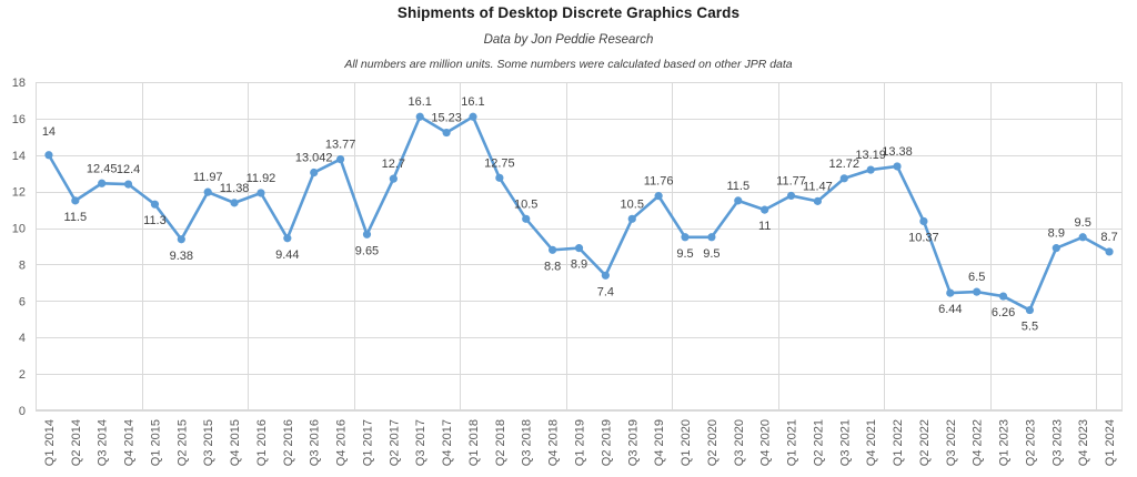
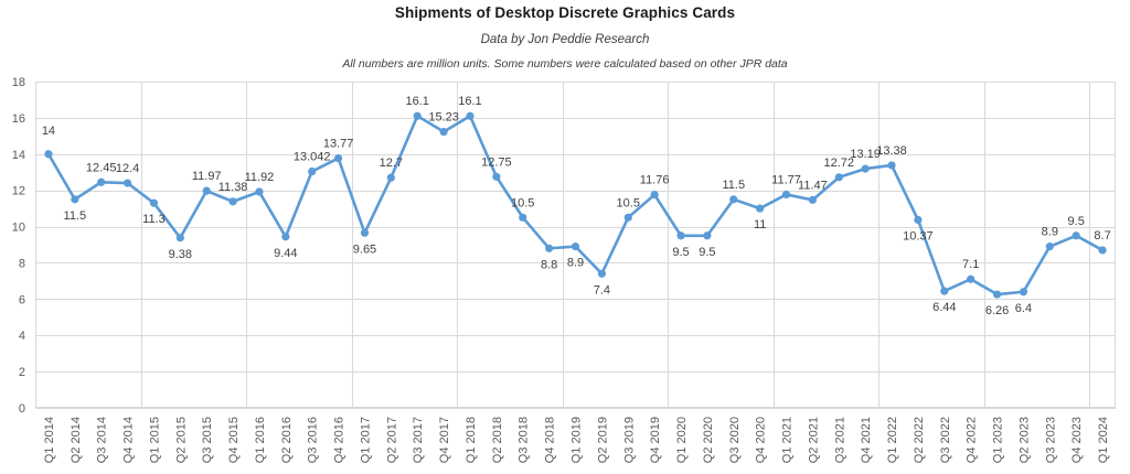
Q4 2022: 6.5 -> 7.1
Q2 2023: 5.5 -> 6.4
